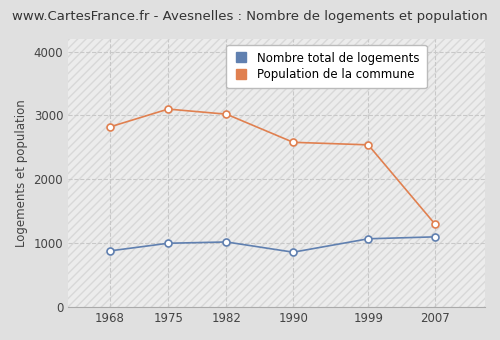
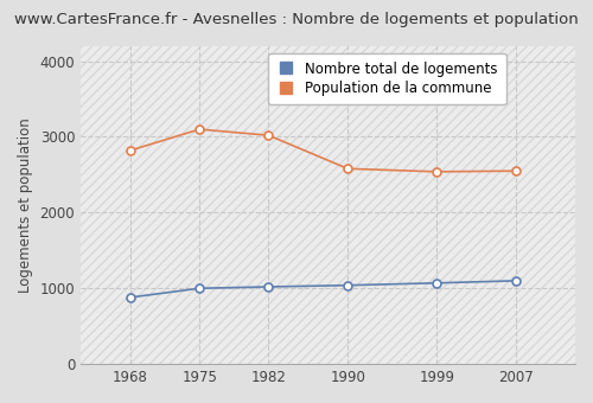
Nombre total de logements/1990: 860 -> 1040
Population de la commune/2007: 1300 -> 2550
